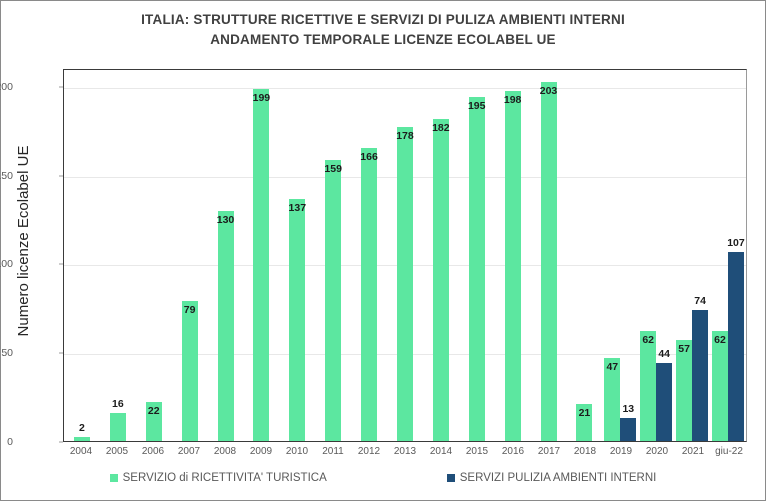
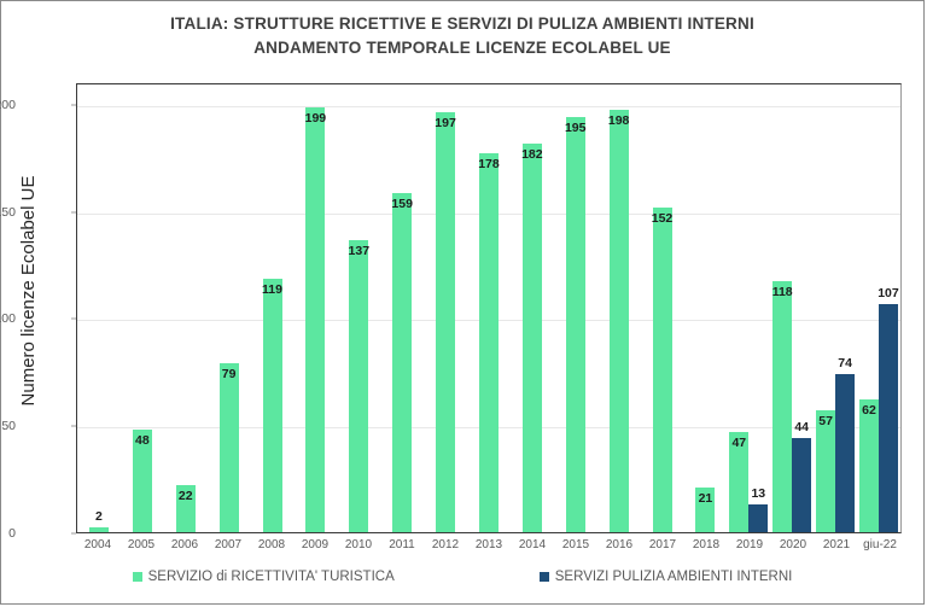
SERVIZIO di RICETTIVITA' TURISTICA/2005: 16 -> 48
SERVIZIO di RICETTIVITA' TURISTICA/2008: 130 -> 119
SERVIZIO di RICETTIVITA' TURISTICA/2012: 166 -> 197
SERVIZIO di RICETTIVITA' TURISTICA/2017: 203 -> 152
SERVIZIO di RICETTIVITA' TURISTICA/2020: 62 -> 118
